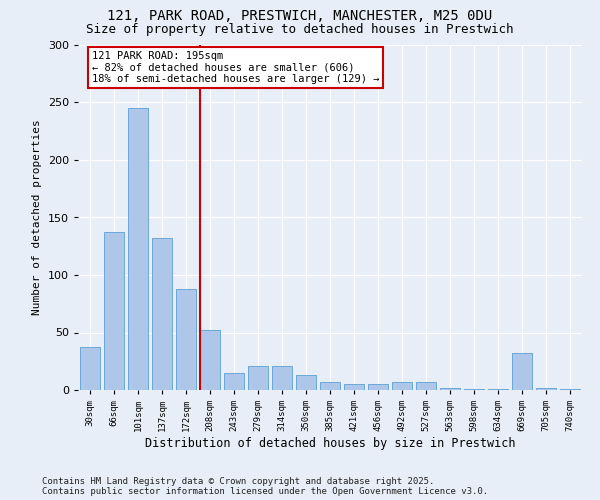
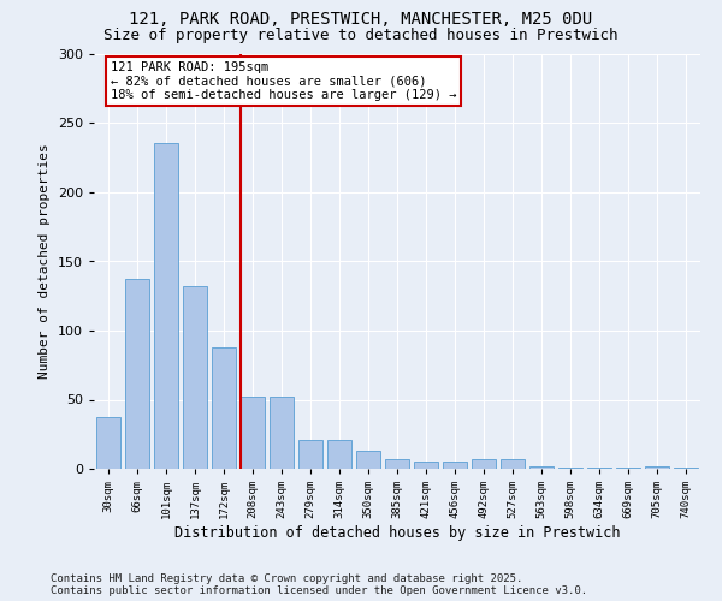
101sqm: 245 -> 236
243sqm: 15 -> 52
669sqm: 32 -> 1
